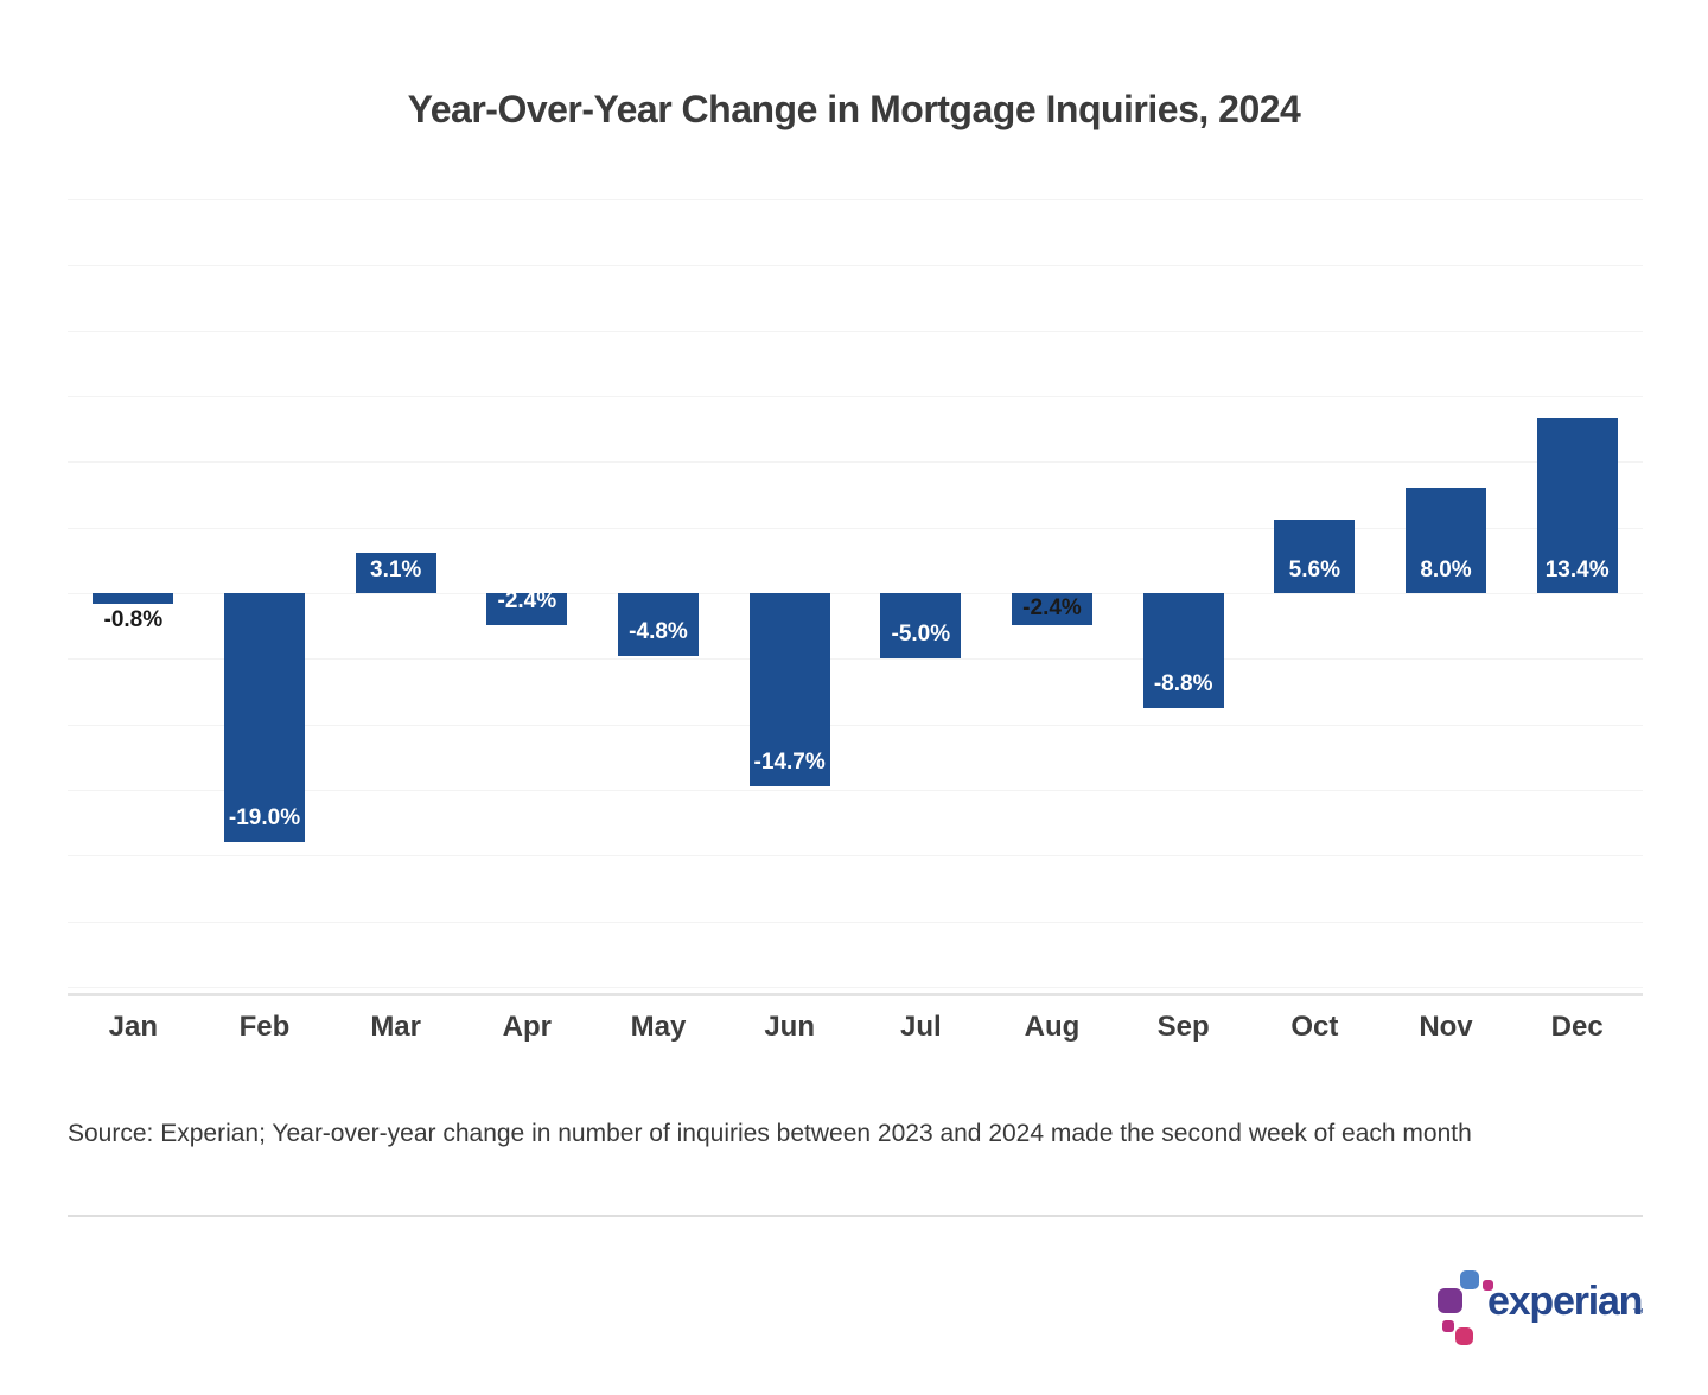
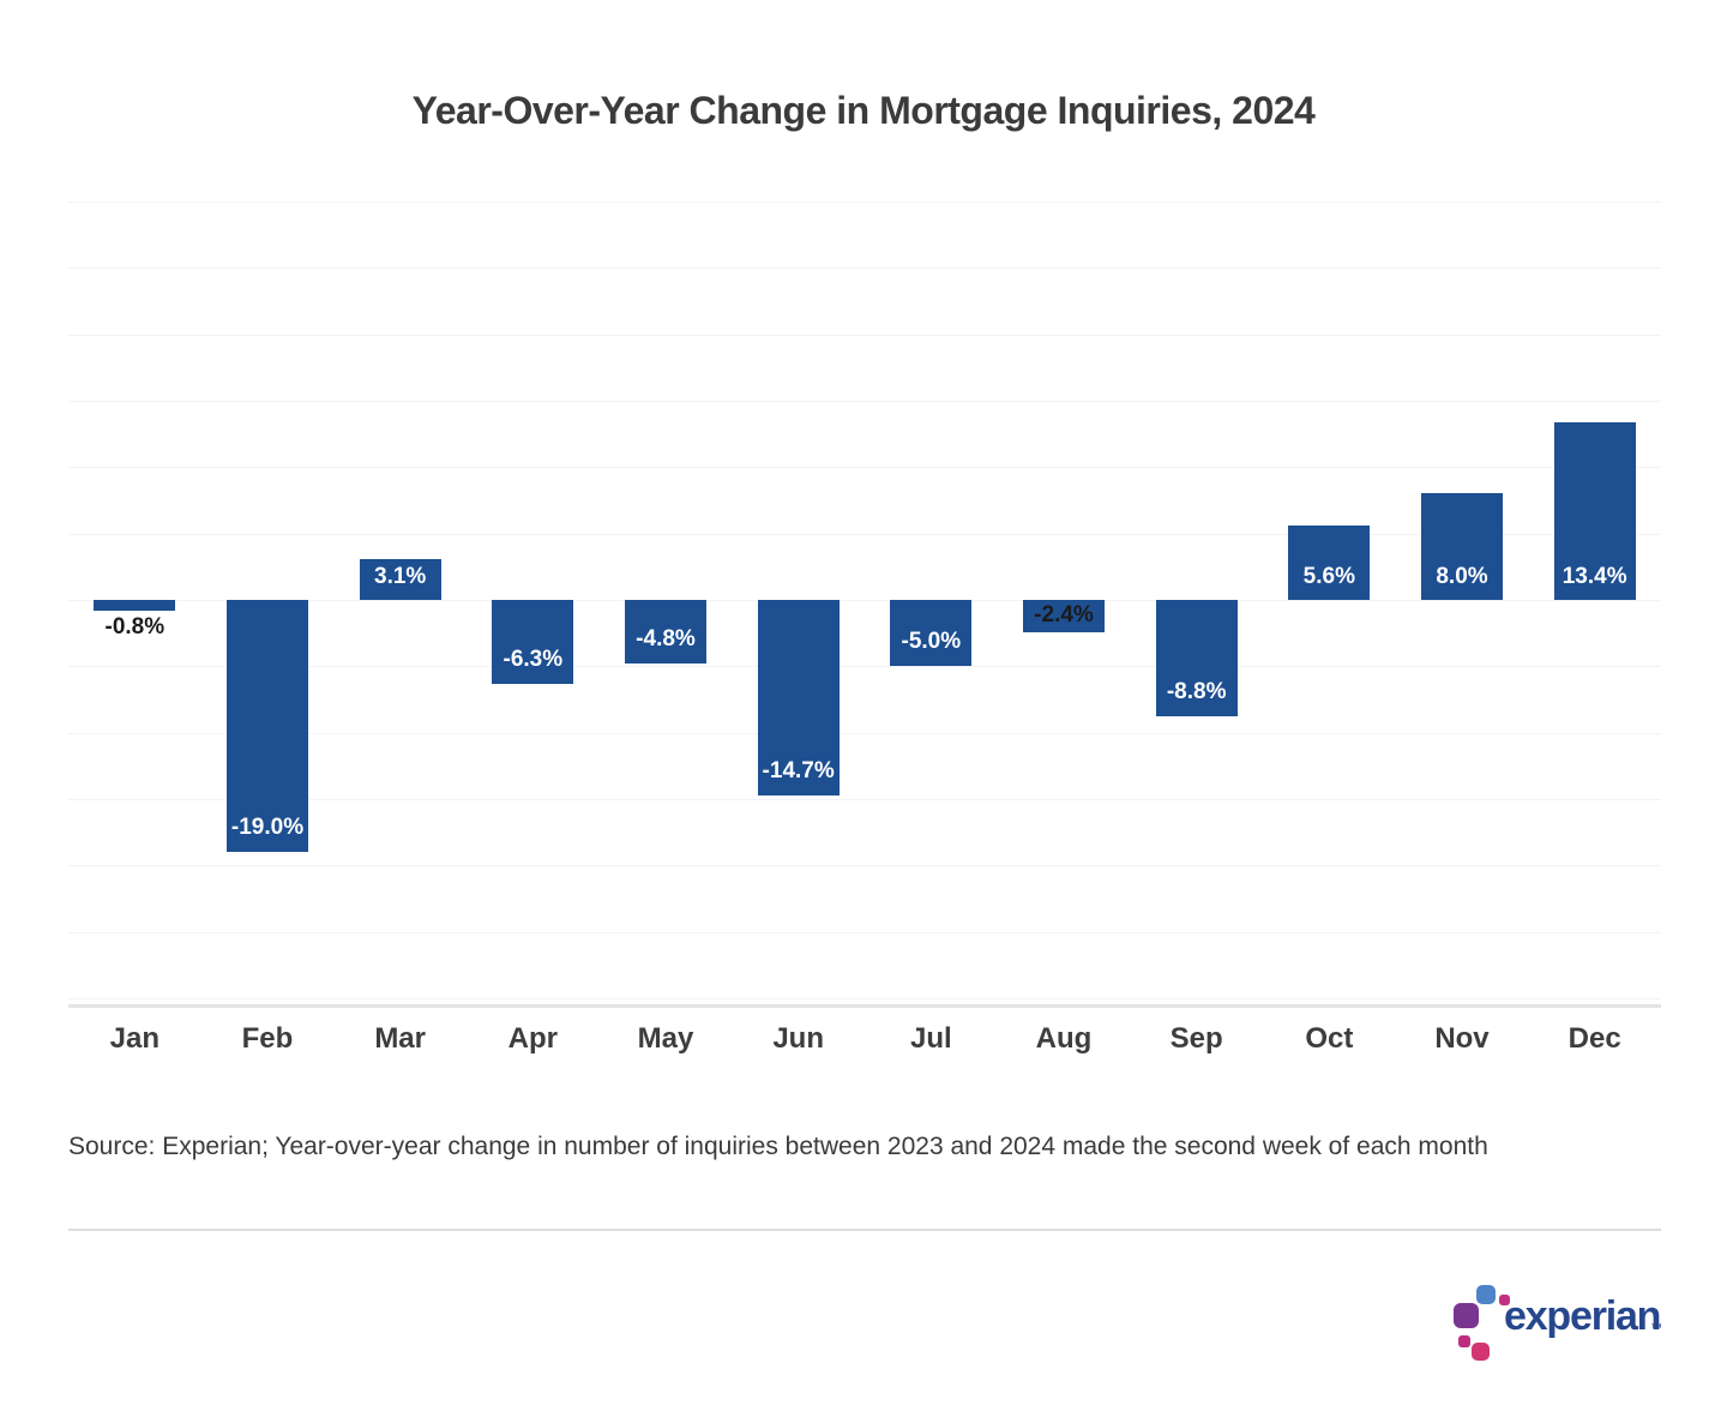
Apr: -2.4% -> -6.3%
